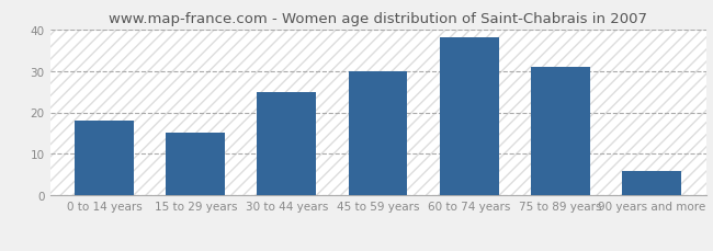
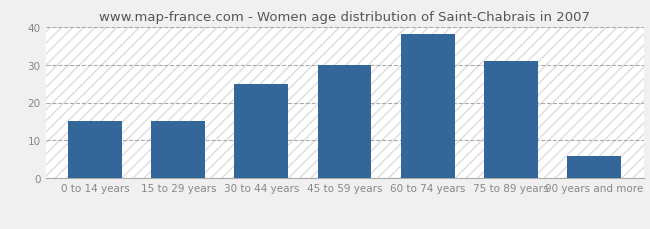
0 to 14 years: 18 -> 15
